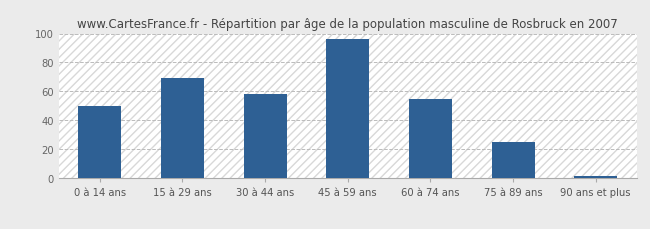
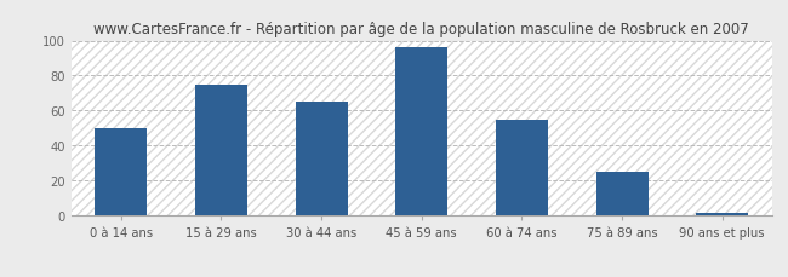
15 à 29 ans: 69 -> 75
30 à 44 ans: 58 -> 65
